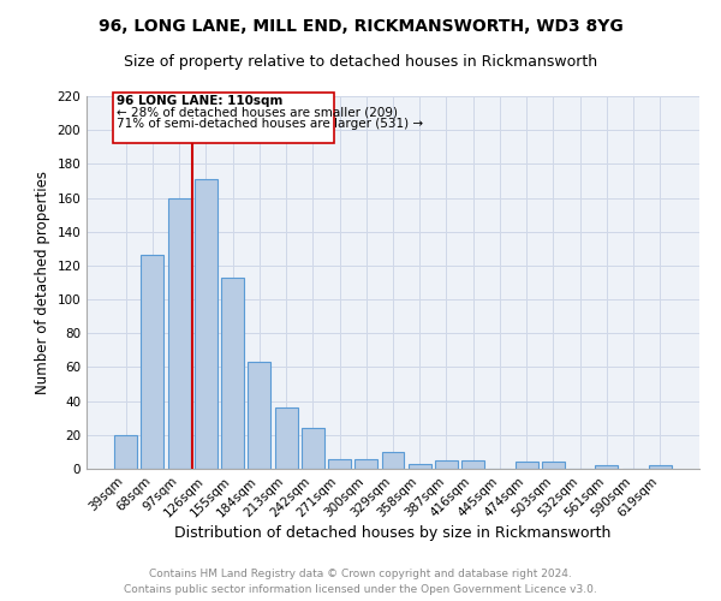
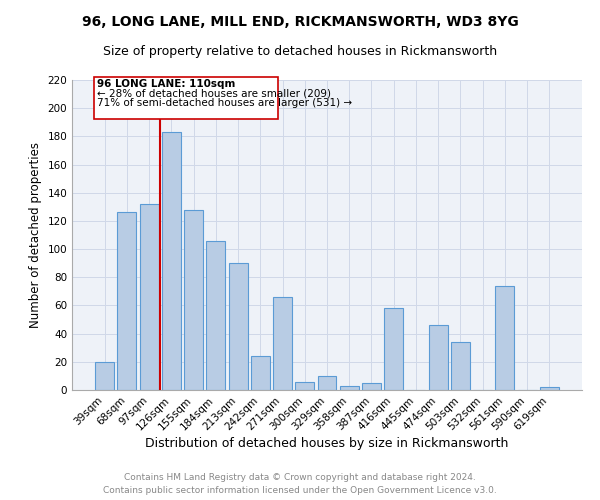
97sqm: 160 -> 132
126sqm: 171 -> 183
155sqm: 113 -> 128
184sqm: 63 -> 106
213sqm: 36 -> 90
271sqm: 6 -> 66
416sqm: 5 -> 58
474sqm: 4 -> 46
503sqm: 4 -> 34
561sqm: 2 -> 74
